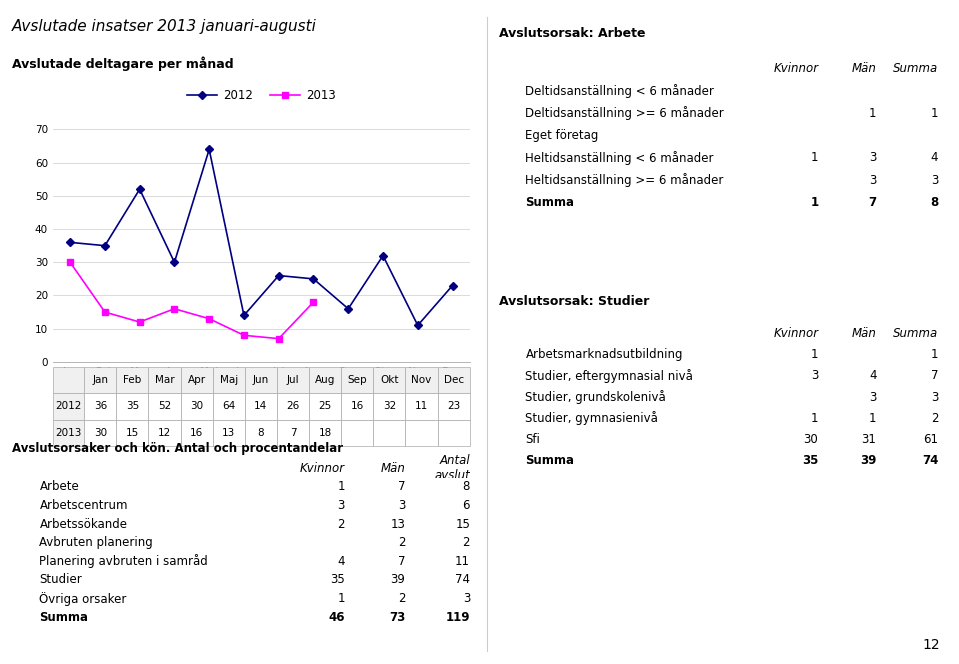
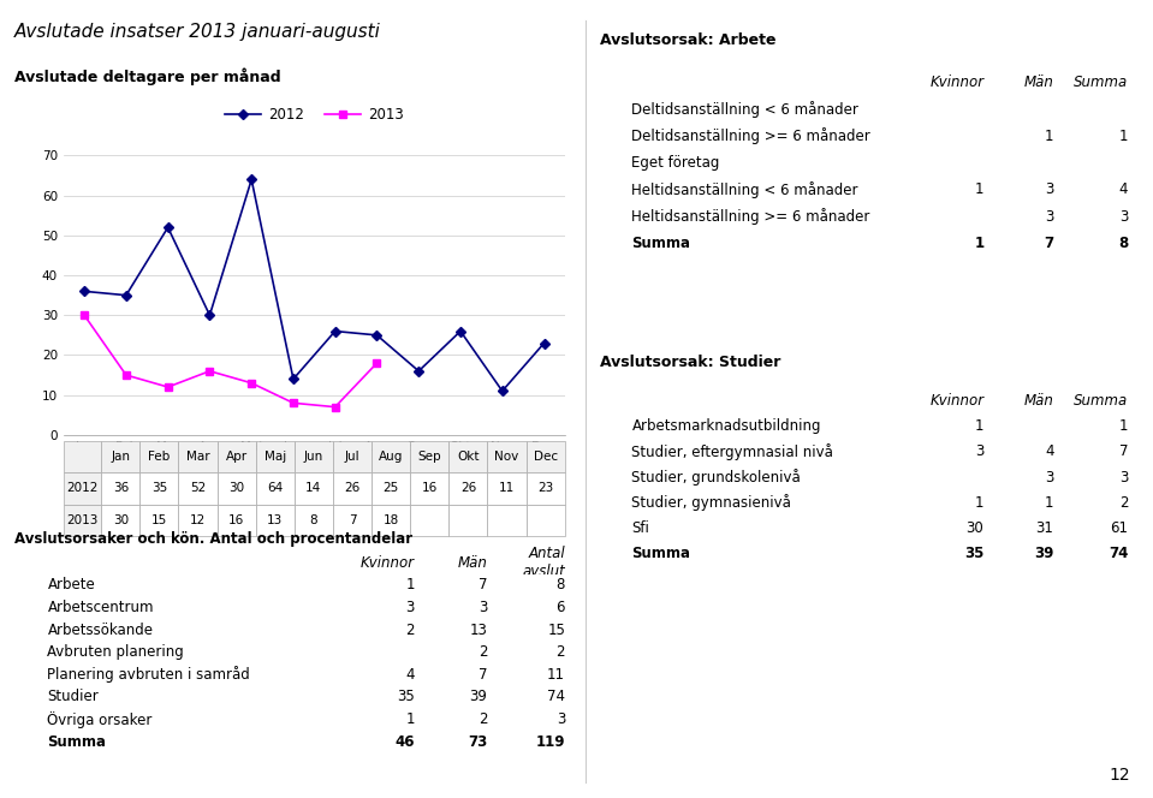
2012/Okt: 32 -> 26
